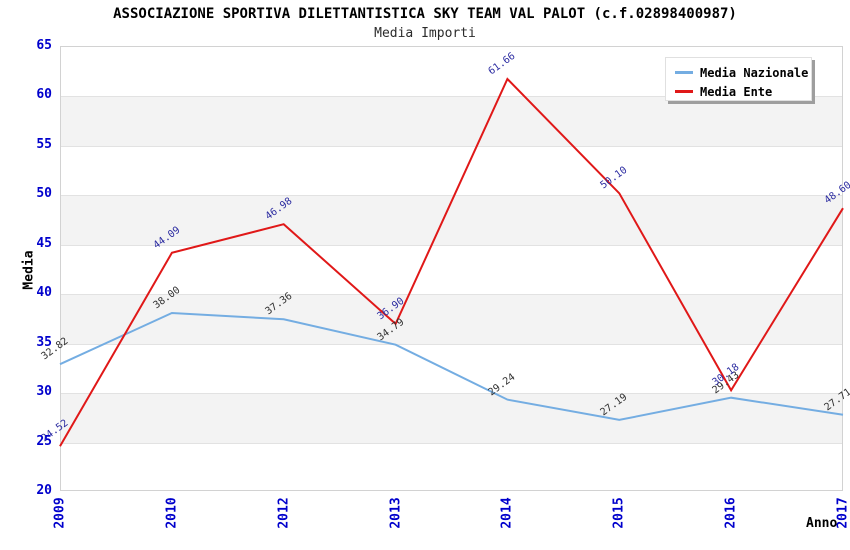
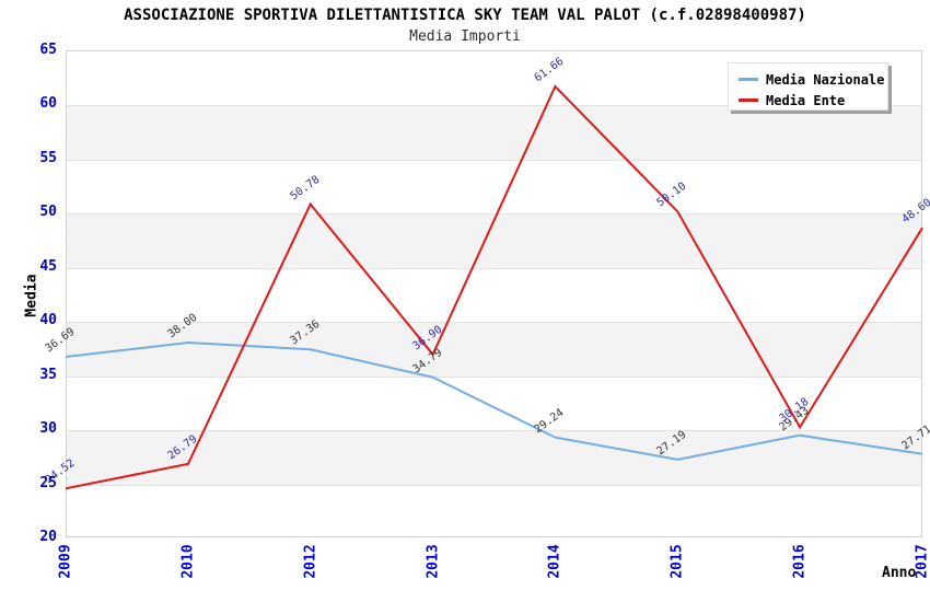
Media Nazionale/2009: 32.82 -> 36.69
Media Ente/2010: 44.09 -> 26.79
Media Ente/2012: 46.98 -> 50.78
